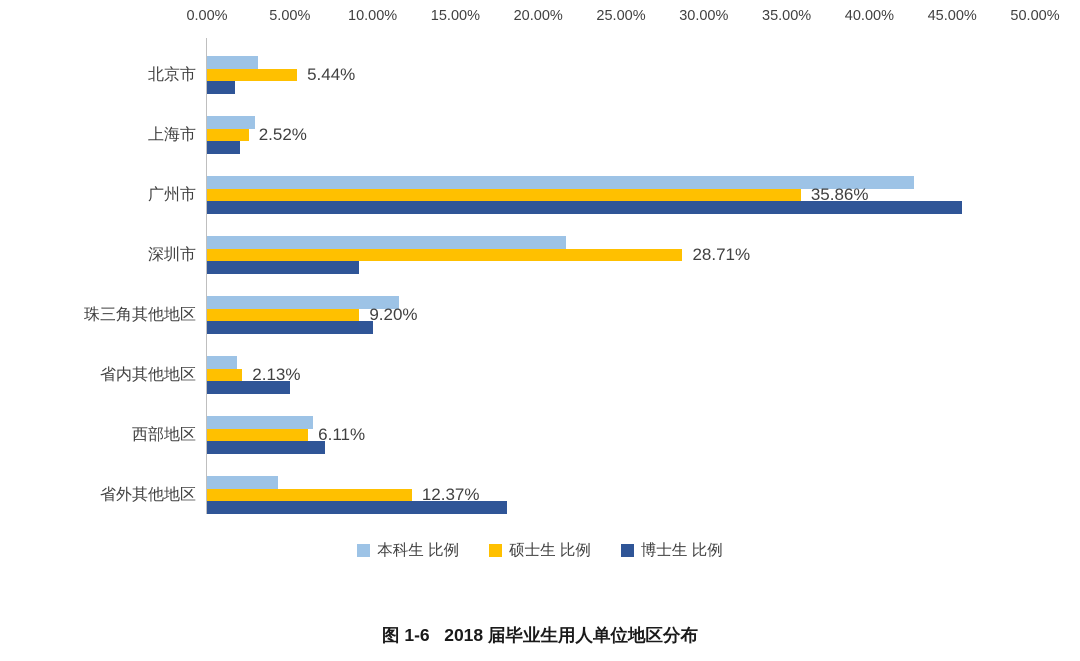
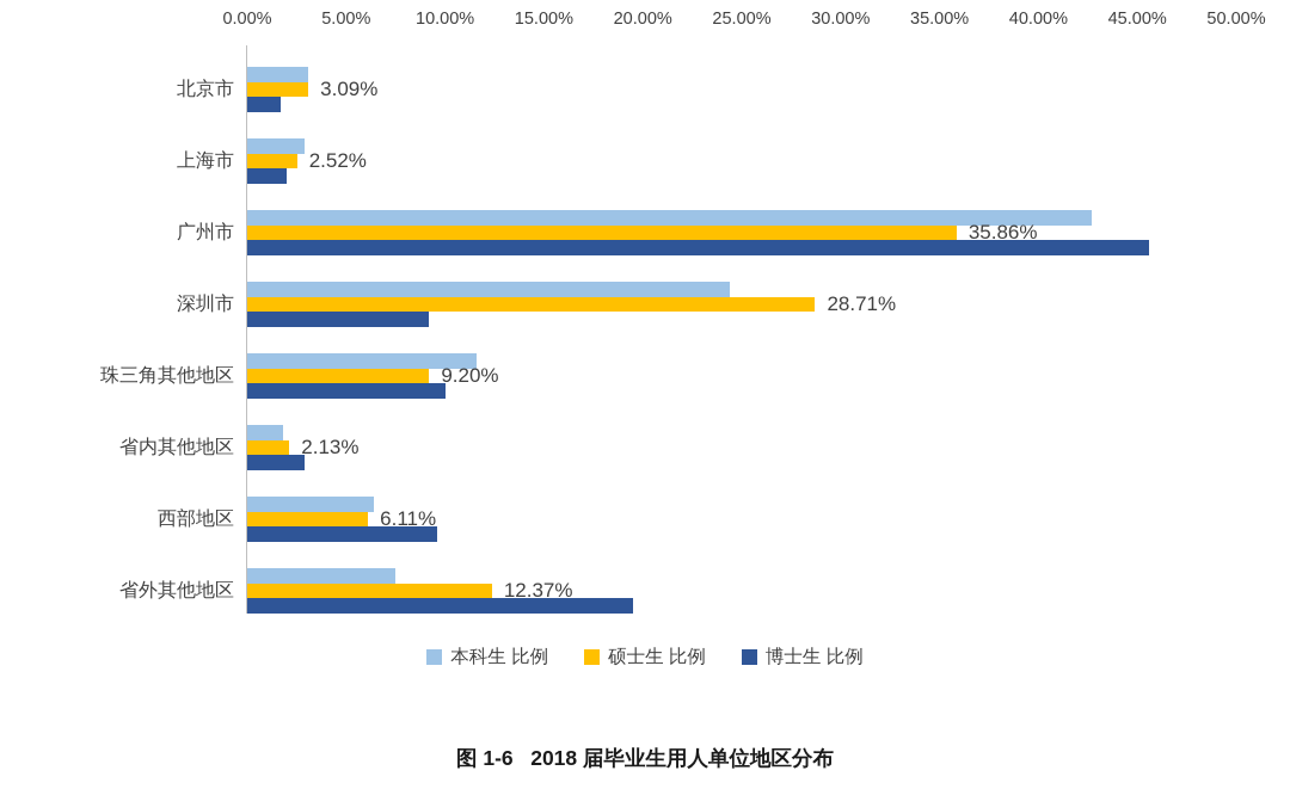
硕士生 比例/北京市: 5.44% -> 3.09%
本科生 比例/深圳市: 21.7% -> 24.4%
博士生 比例/省内其他地区: 5.0% -> 2.9%
博士生 比例/西部地区: 7.1% -> 9.6%
本科生 比例/省外其他地区: 4.3% -> 7.5%
博士生 比例/省外其他地区: 18.1% -> 19.5%
